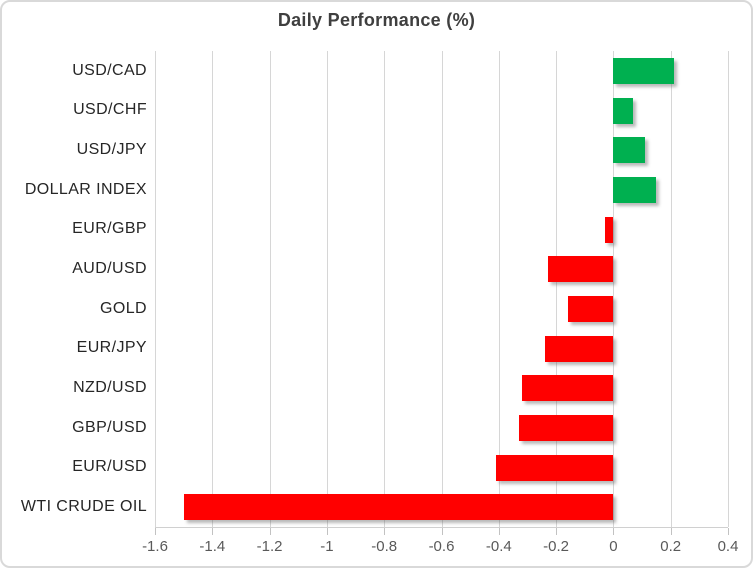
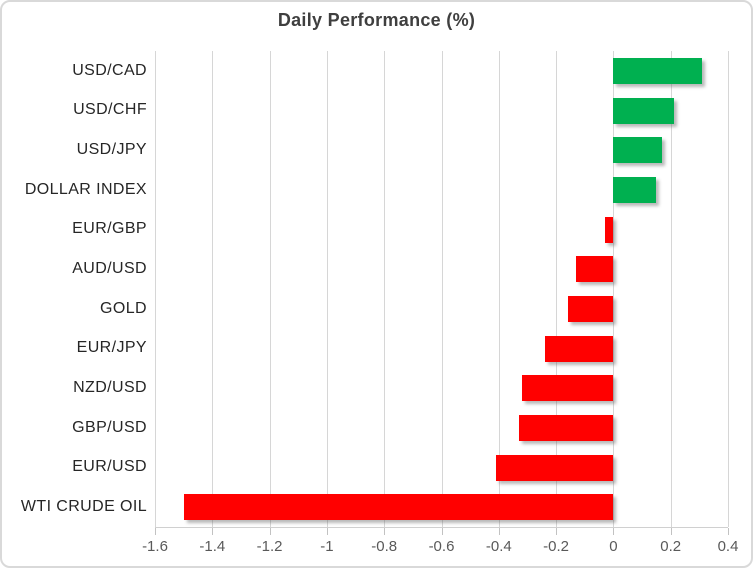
USD/CAD: 0.21 -> 0.31
USD/CHF: 0.07 -> 0.21
USD/JPY: 0.11 -> 0.17
AUD/USD: -0.23 -> -0.13
